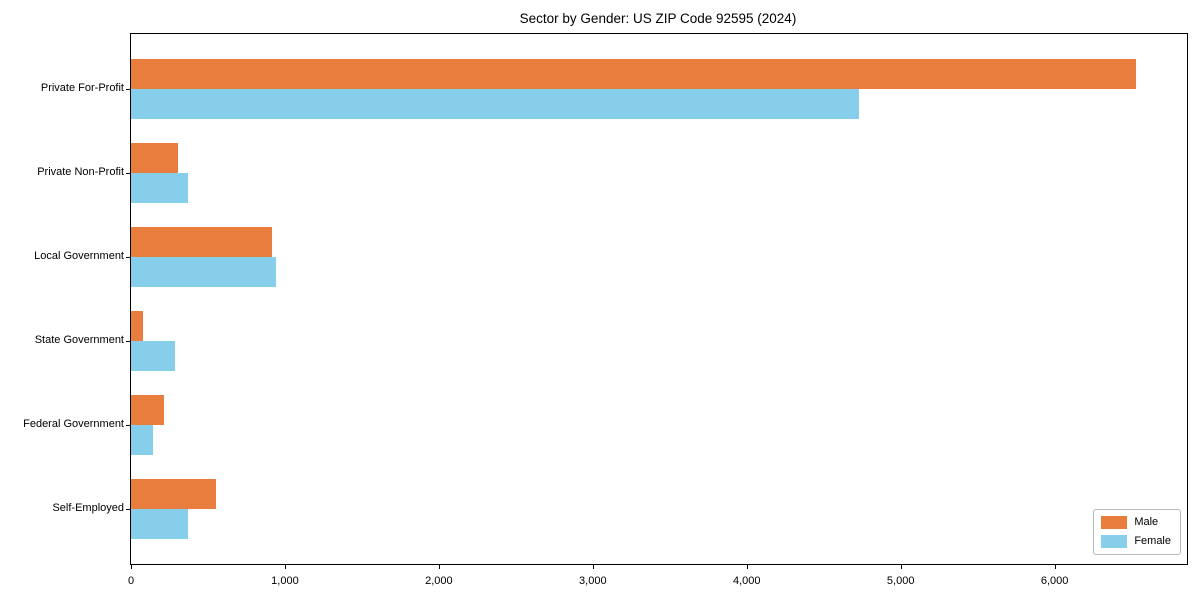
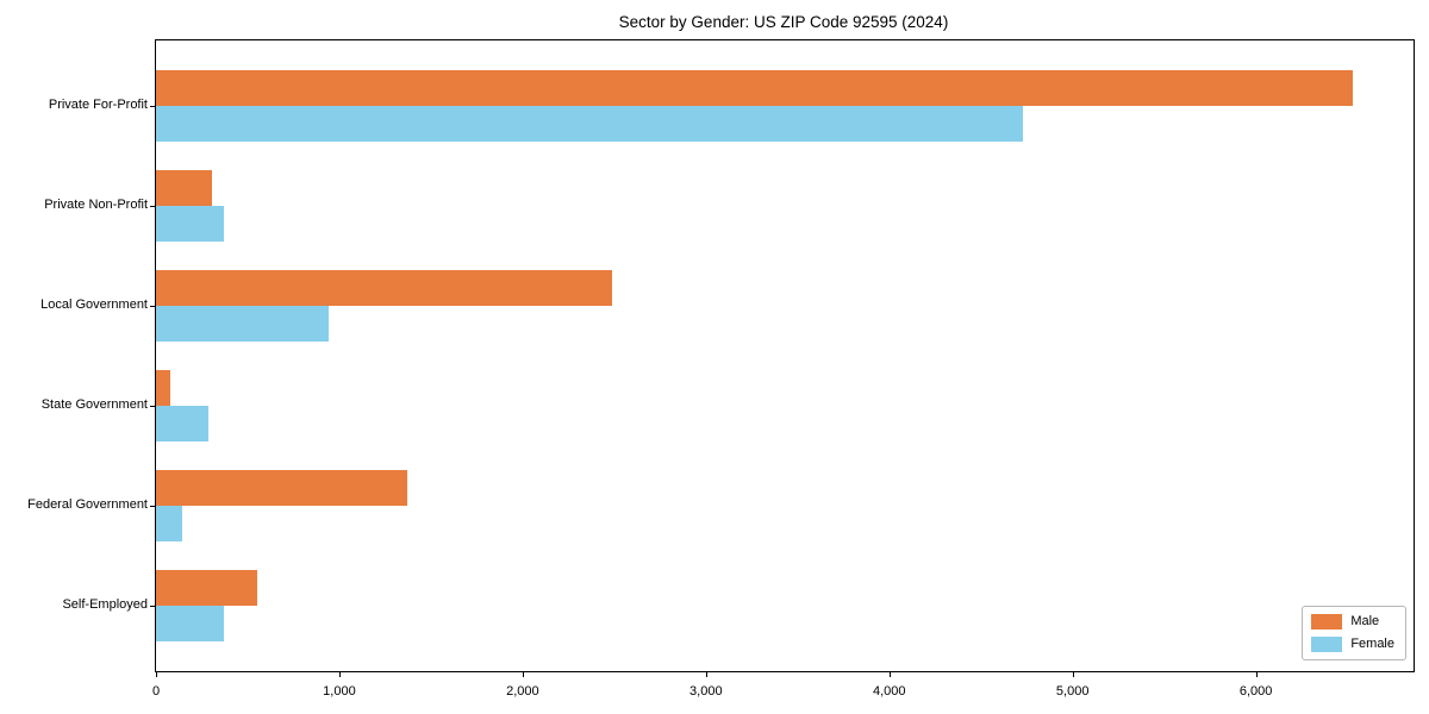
Male/Local Government: 920 -> 2490
Male/Federal Government: 220 -> 1370
